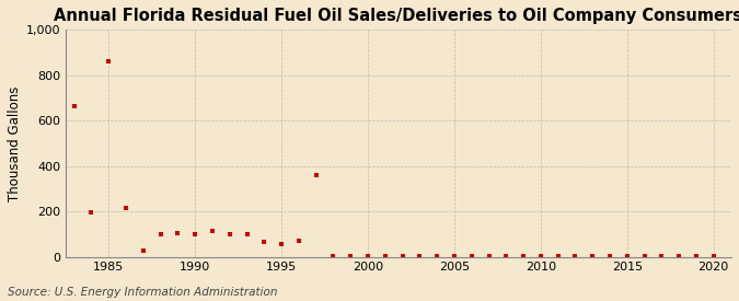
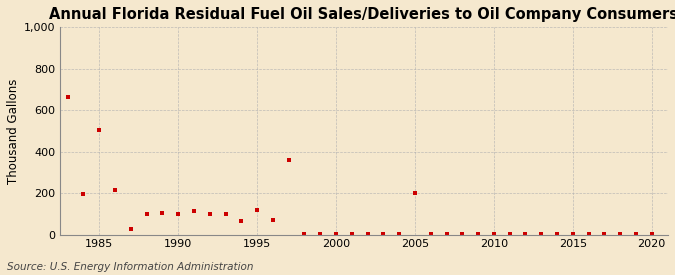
1985: 860 -> 505
1995: 55 -> 120
2005: 3 -> 200
